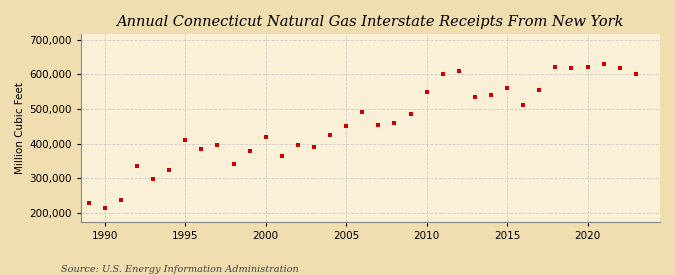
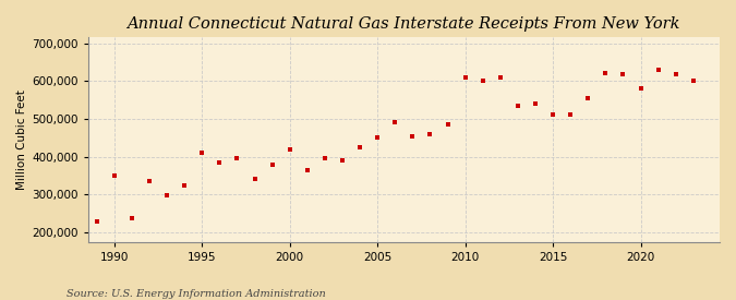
1990: 215,000 -> 350,000
2010: 550,000 -> 610,000
2015: 560,000 -> 510,000
2020: 620,000 -> 580,000
